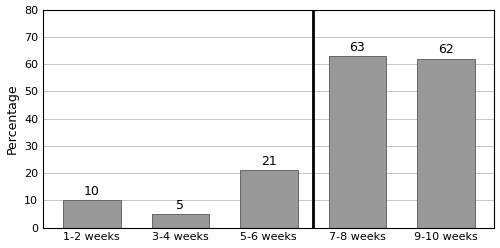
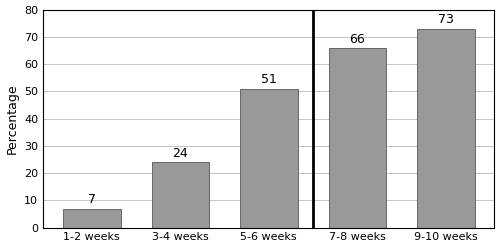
1-2 weeks: 10 -> 7
3-4 weeks: 5 -> 24
5-6 weeks: 21 -> 51
7-8 weeks: 63 -> 66
9-10 weeks: 62 -> 73
